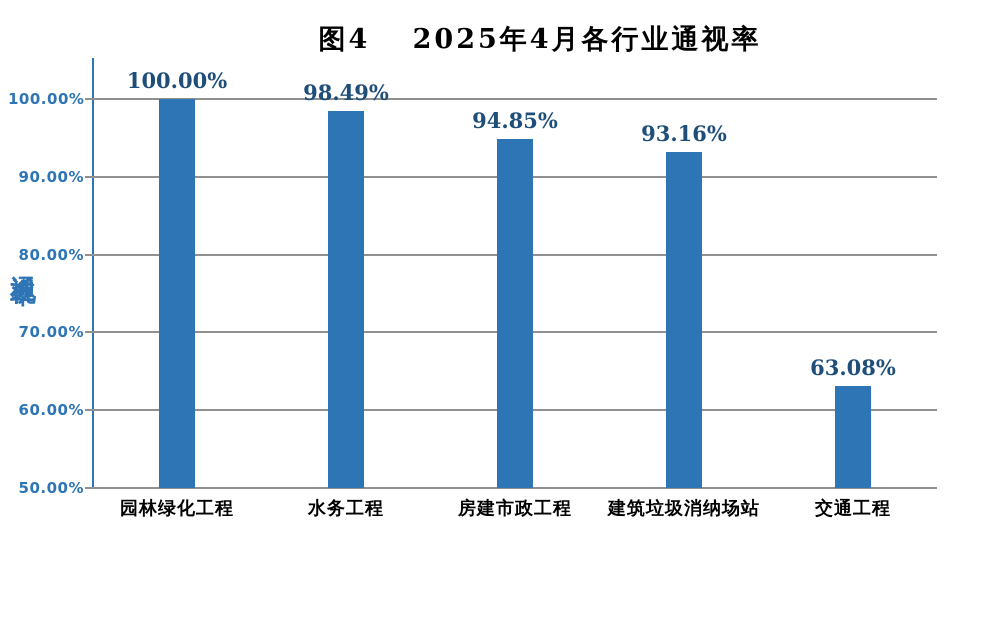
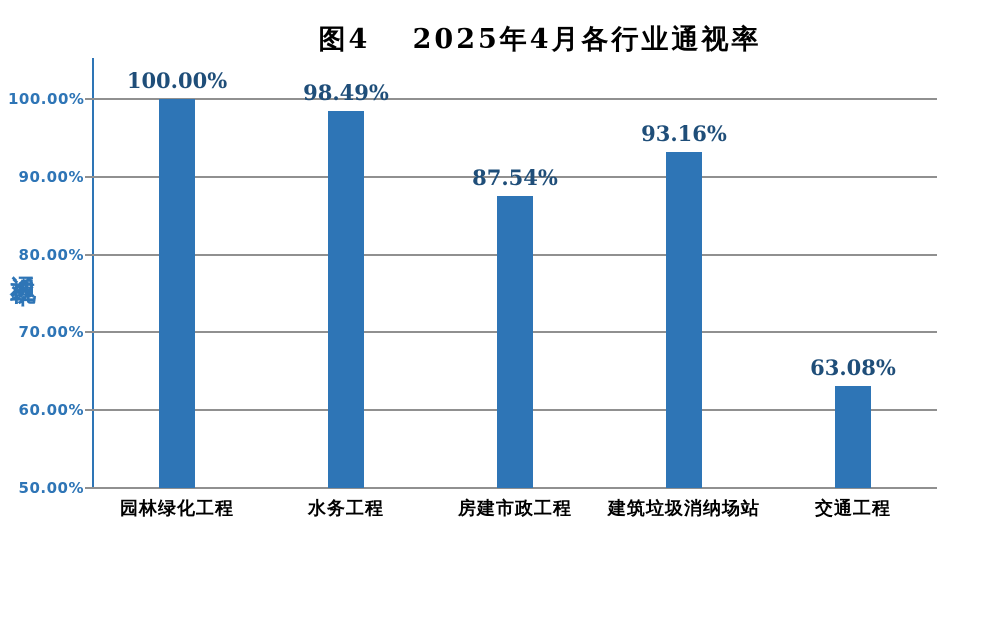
房建市政工程: 94.85% -> 87.54%
